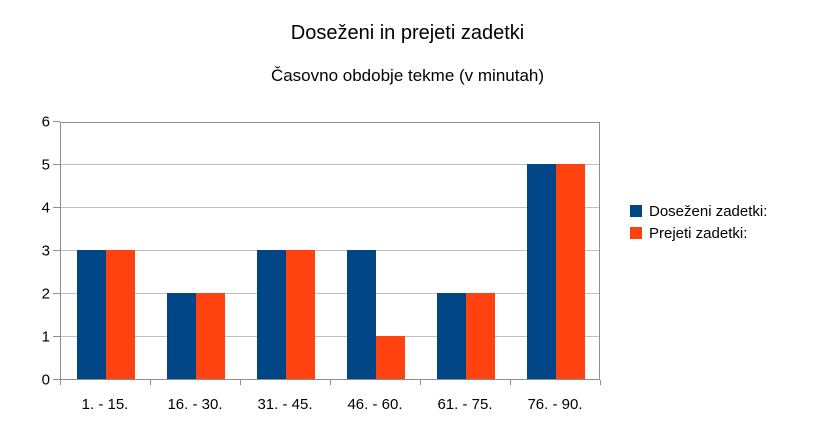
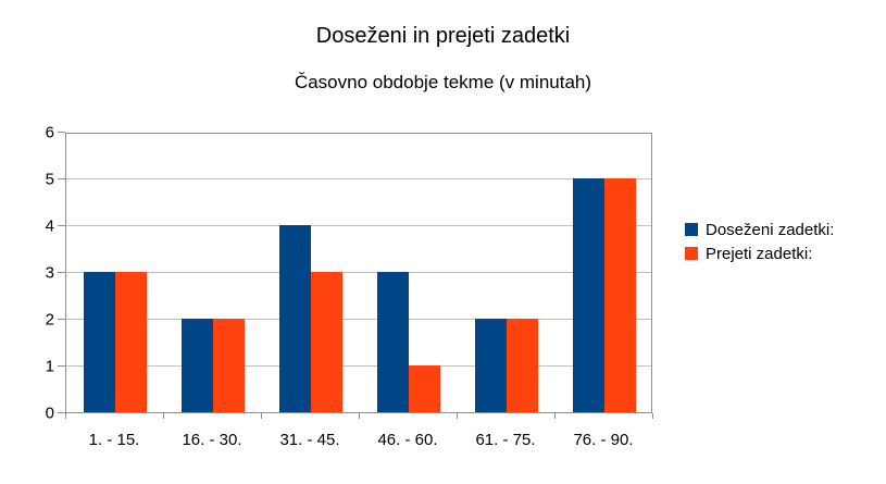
Doseženi zadetki:/31. - 45.: 3 -> 4
